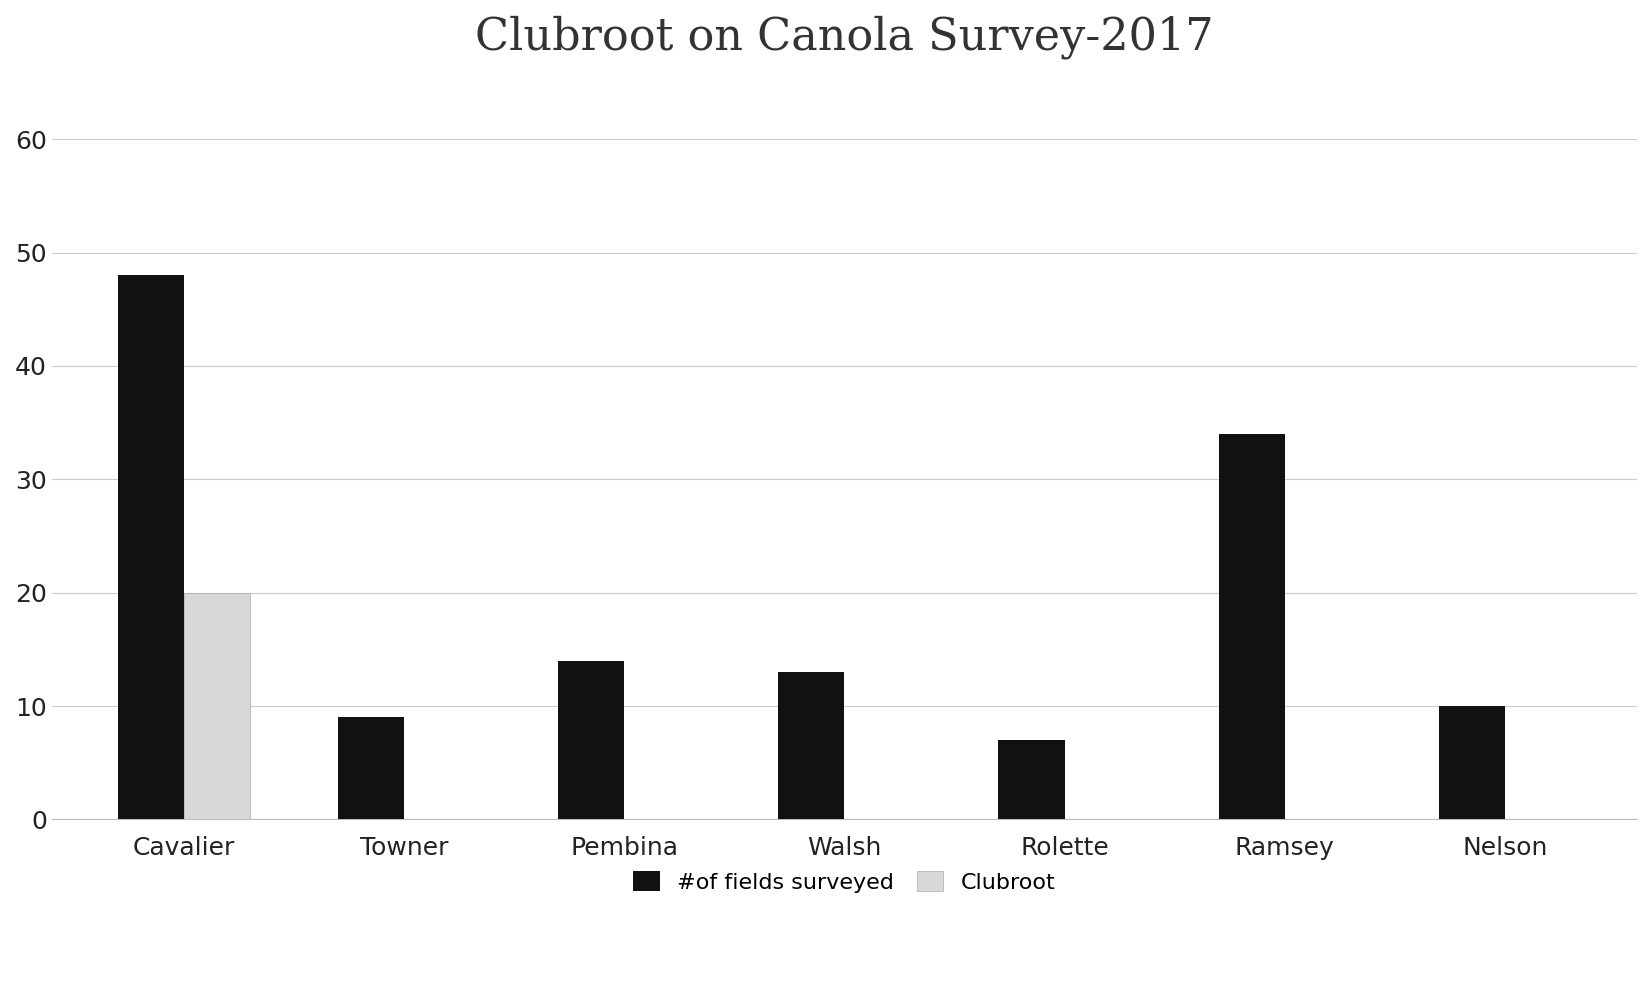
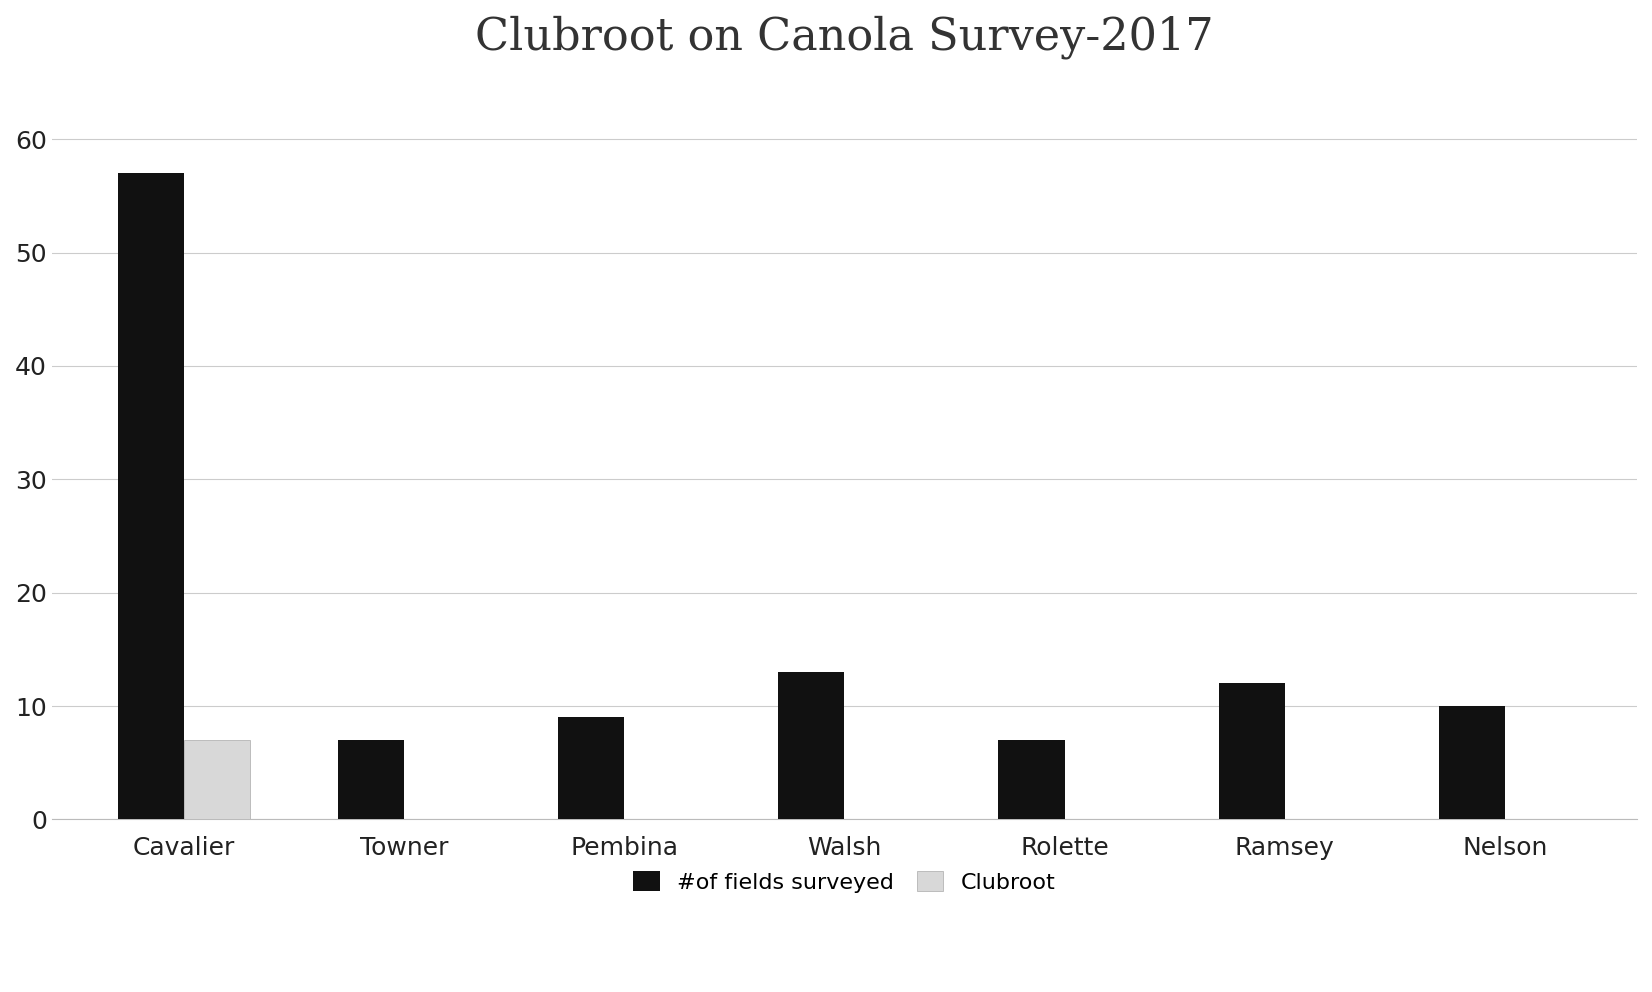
#of fields surveyed/Cavalier: 48 -> 57
Clubroot/Cavalier: 20 -> 7
#of fields surveyed/Towner: 9 -> 7
#of fields surveyed/Pembina: 14 -> 9
#of fields surveyed/Ramsey: 34 -> 12
